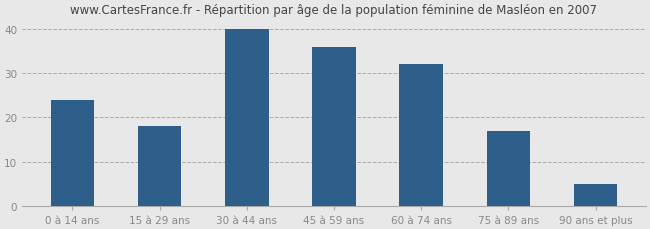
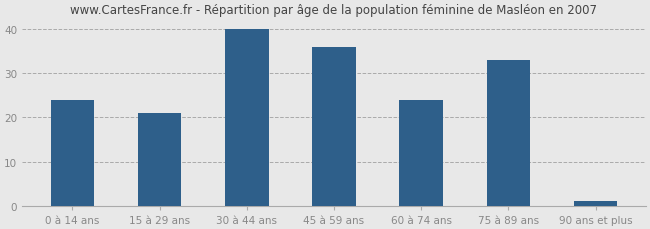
15 à 29 ans: 18 -> 21
60 à 74 ans: 32 -> 24
75 à 89 ans: 17 -> 33
90 ans et plus: 5 -> 1
